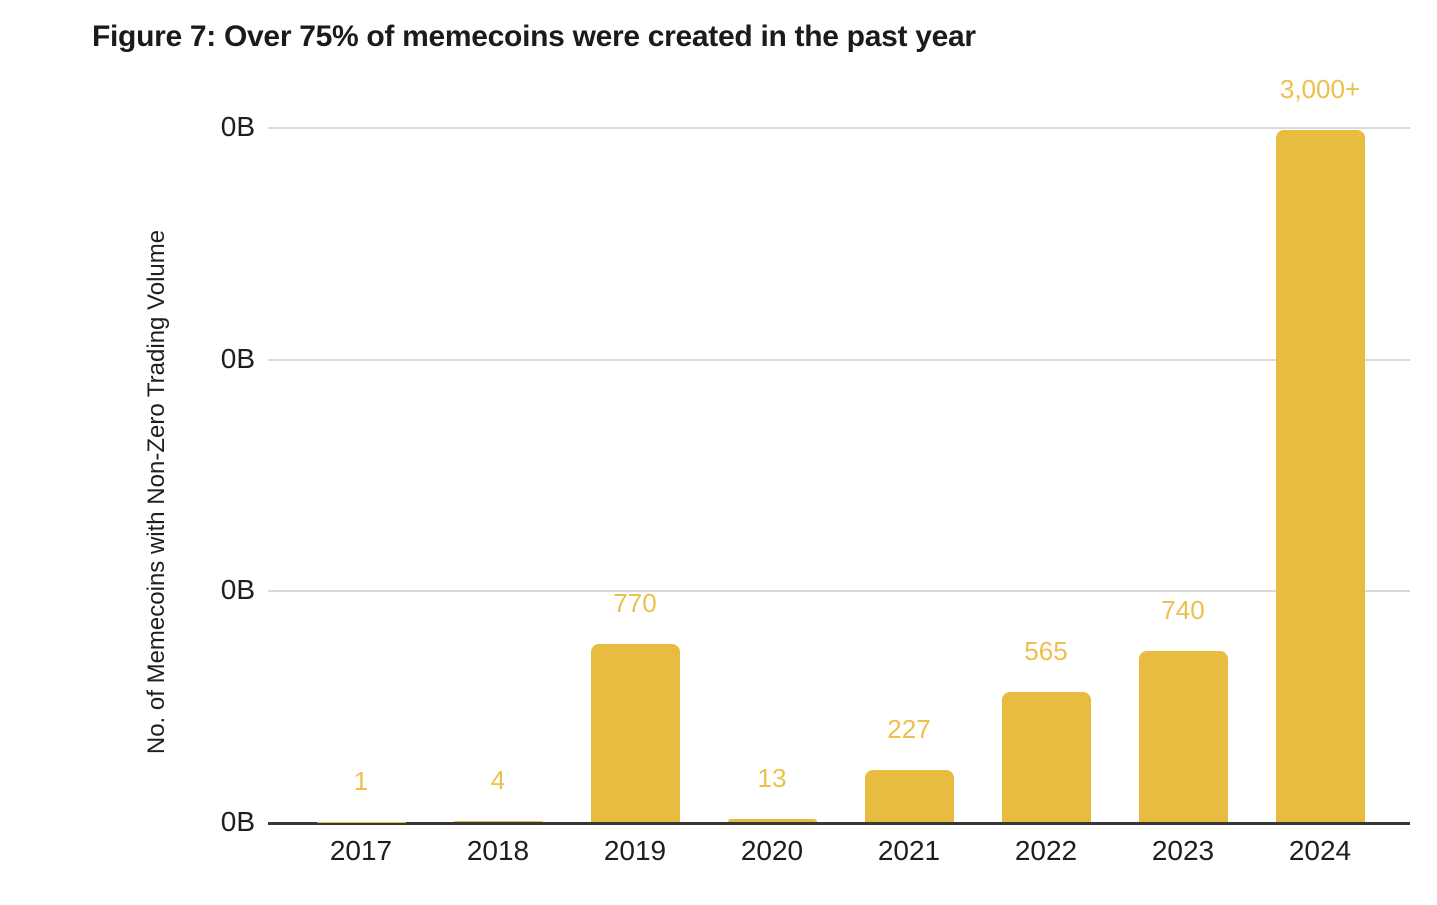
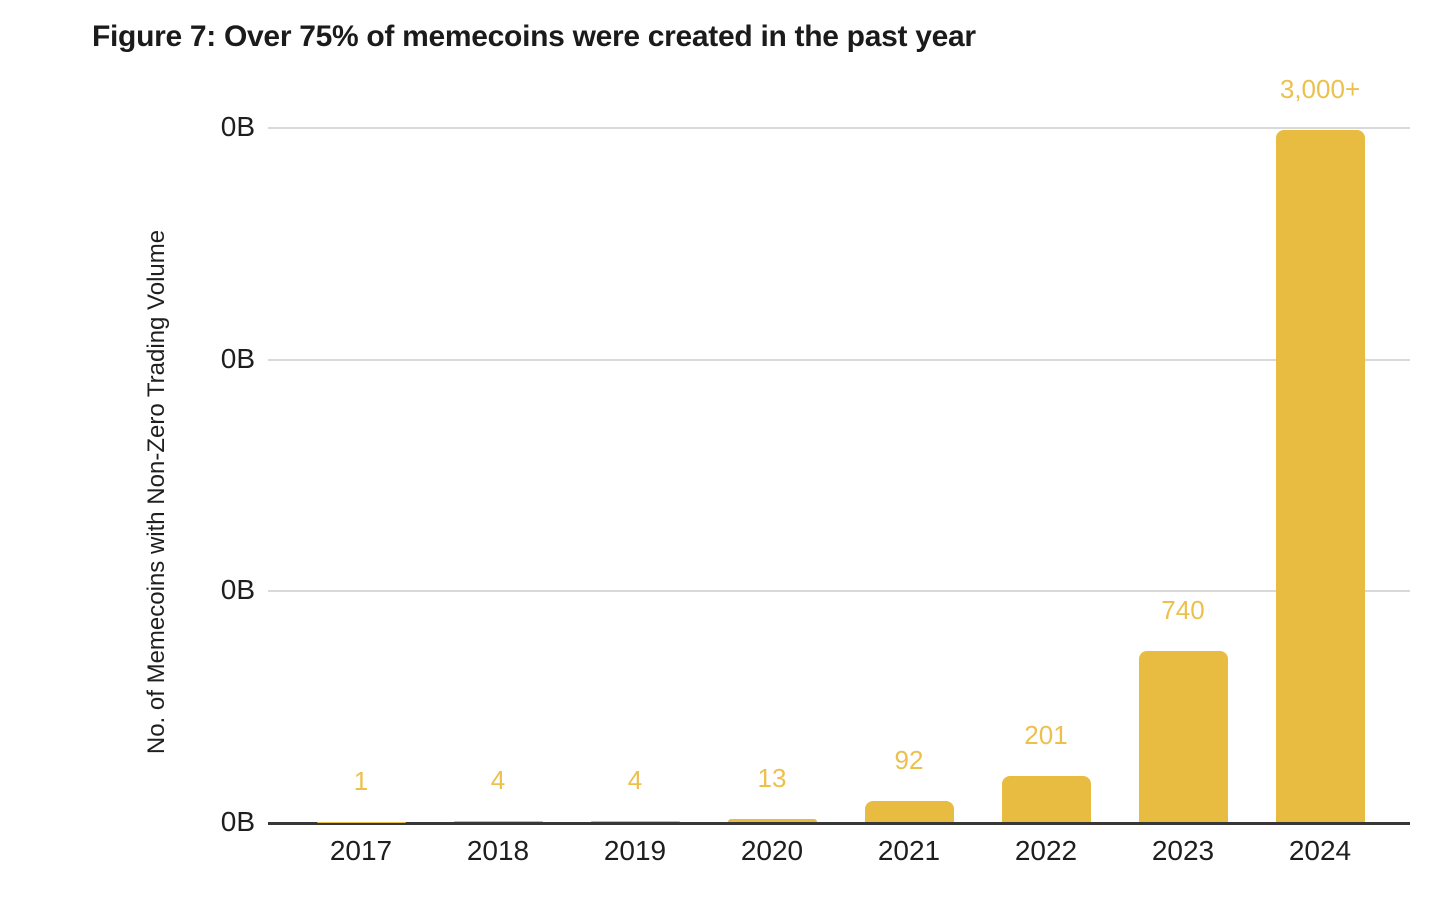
2019: 770 -> 4
2021: 227 -> 92
2022: 565 -> 201
